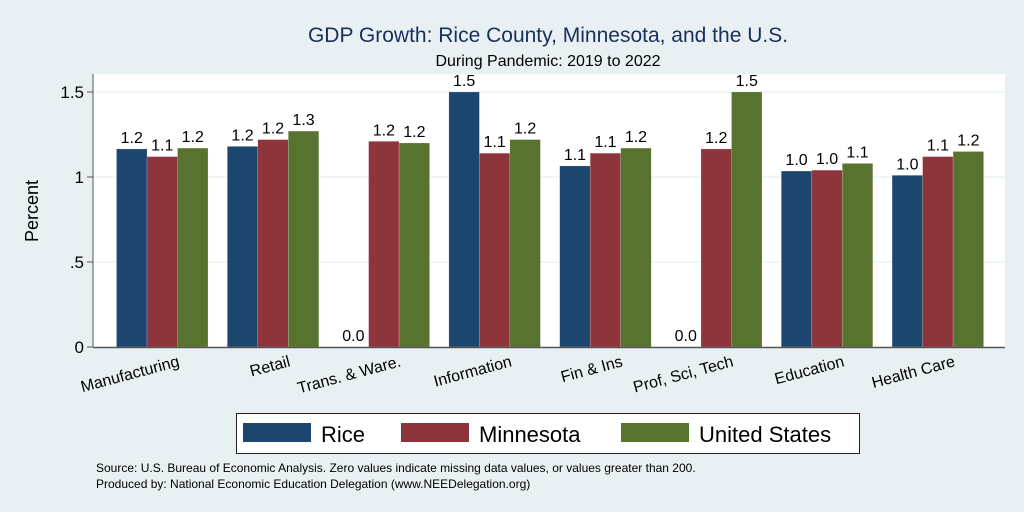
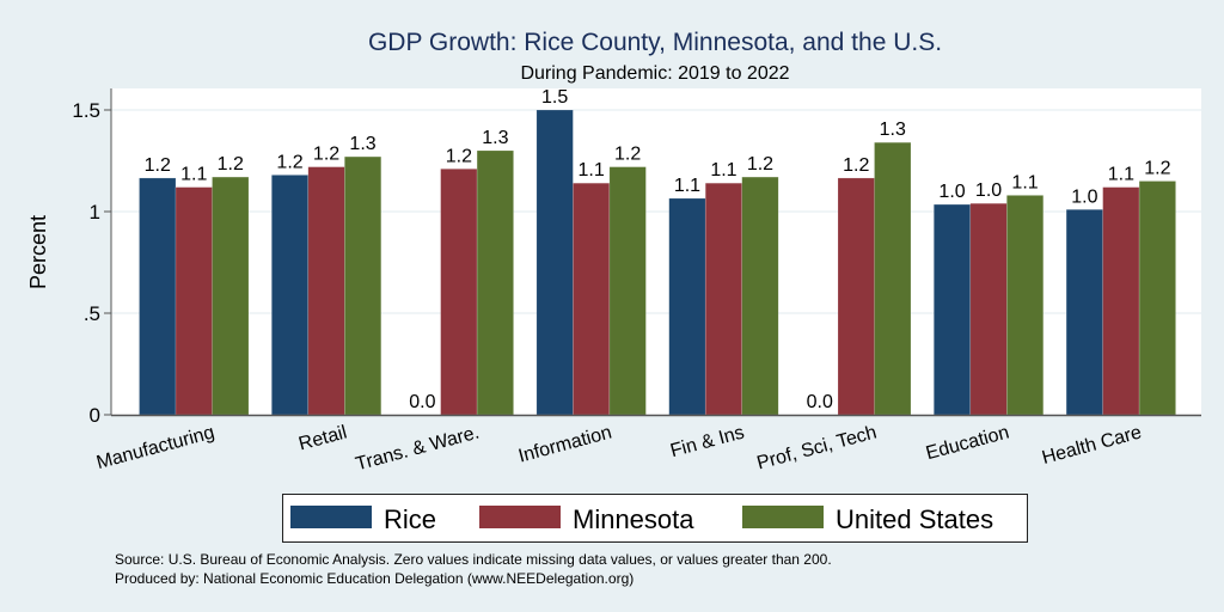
United States/Trans. & Ware.: 1.2 -> 1.3
United States/Prof, Sci, Tech: 1.5 -> 1.3
